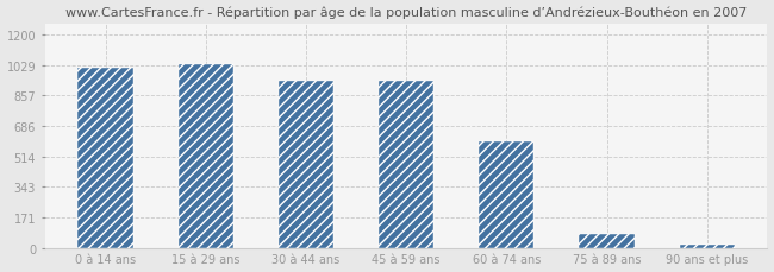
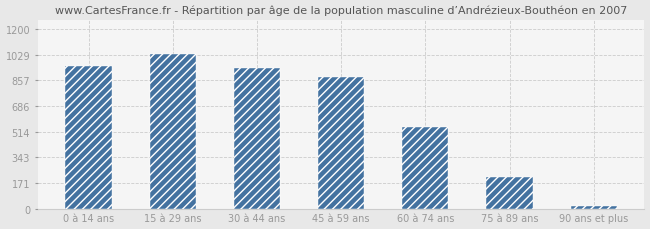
0 à 14 ans: 1010 -> 950
45 à 59 ans: 940 -> 880
60 à 74 ans: 600 -> 540
75 à 89 ans: 80 -> 210
